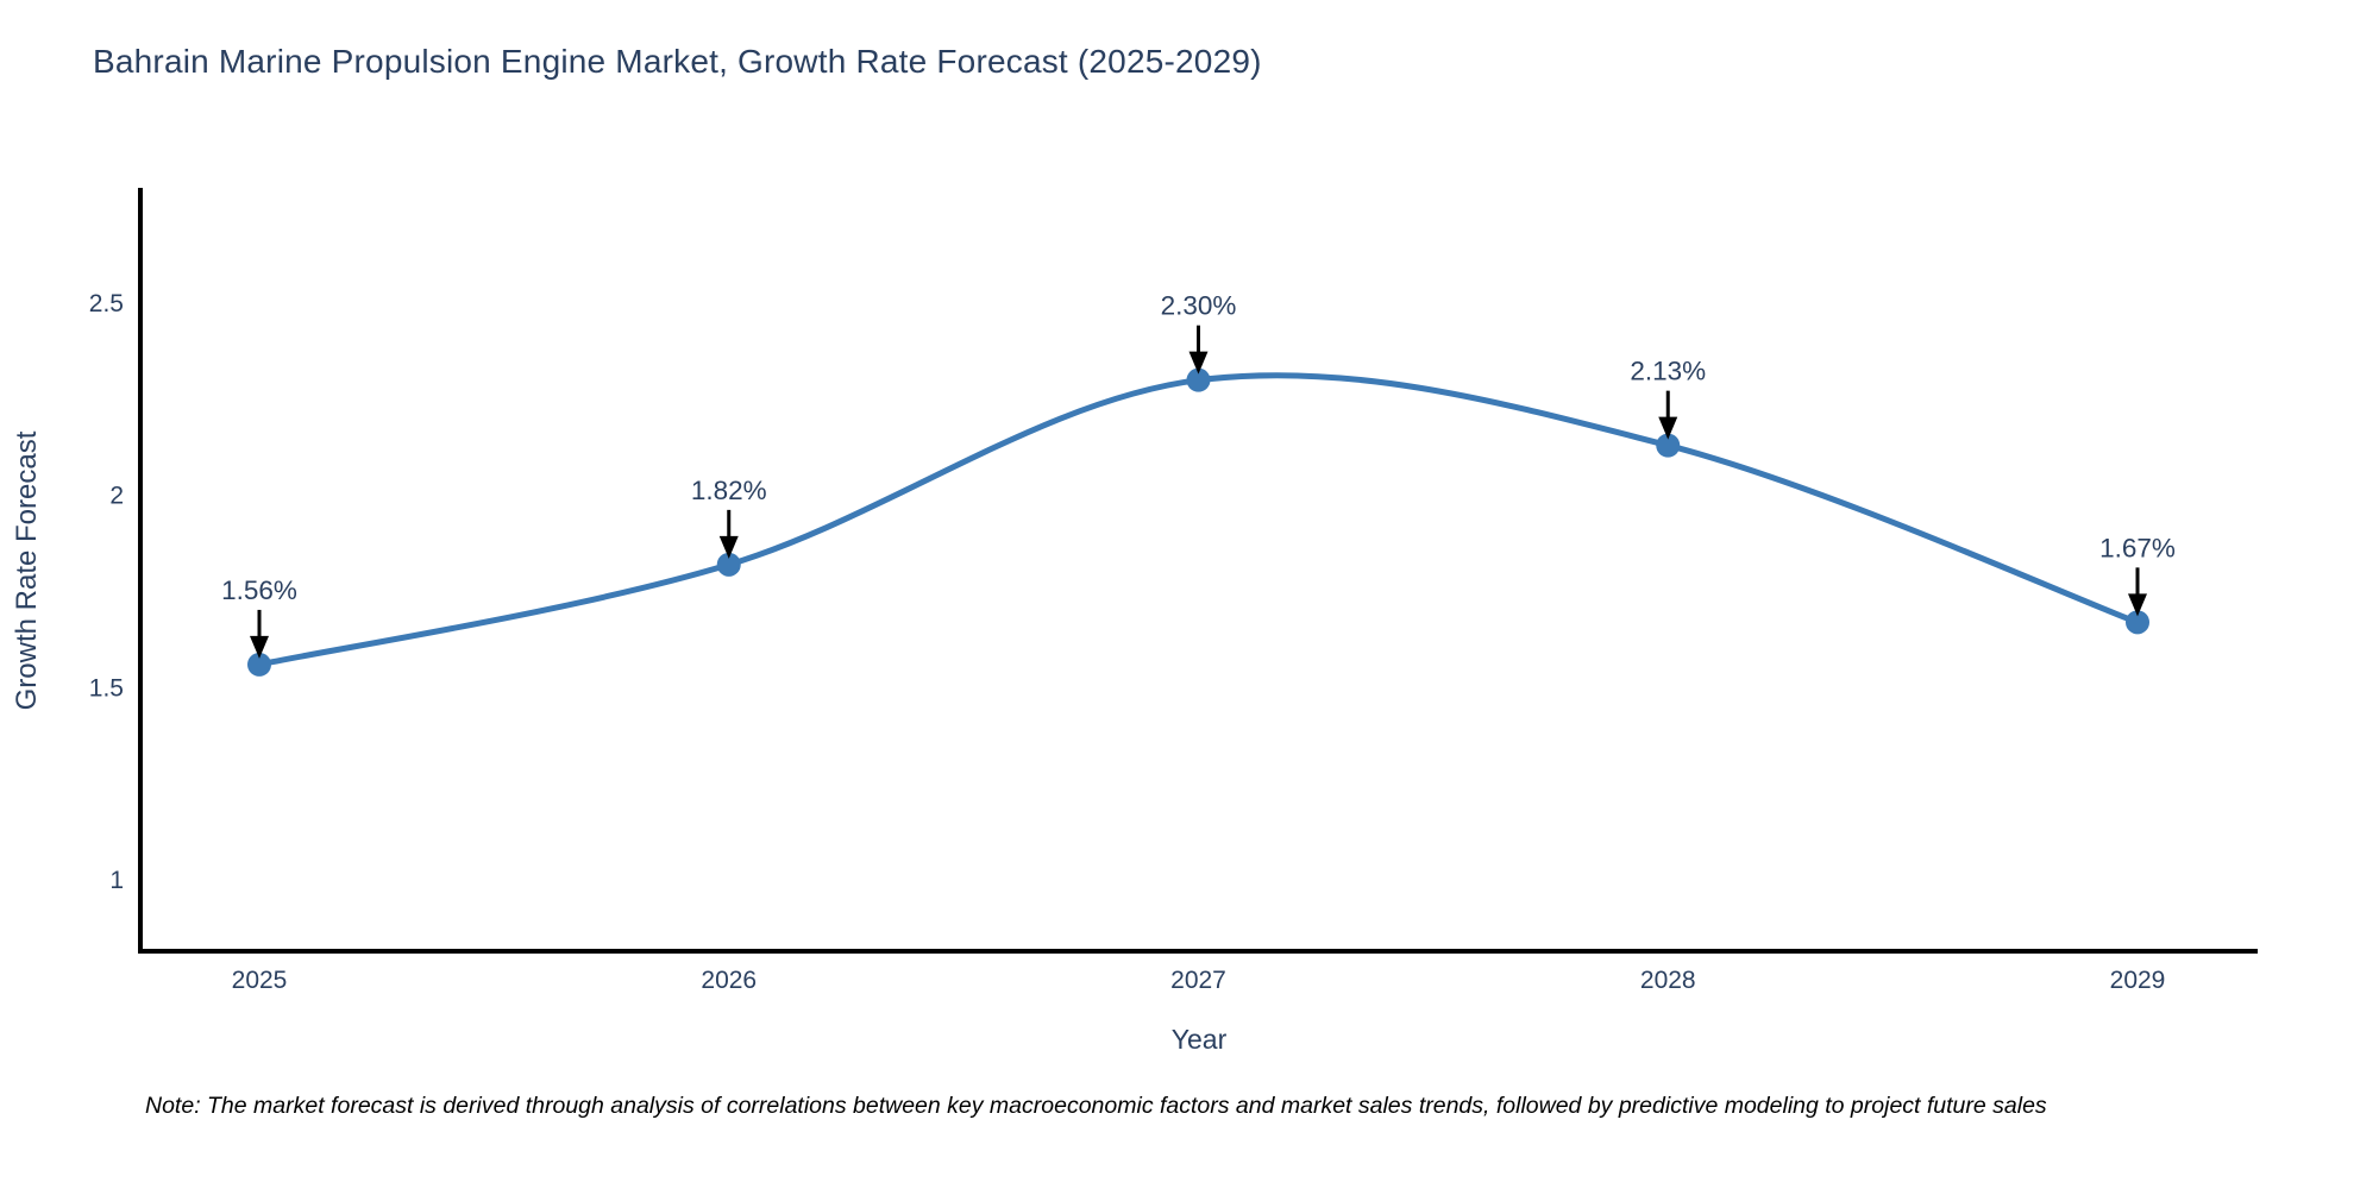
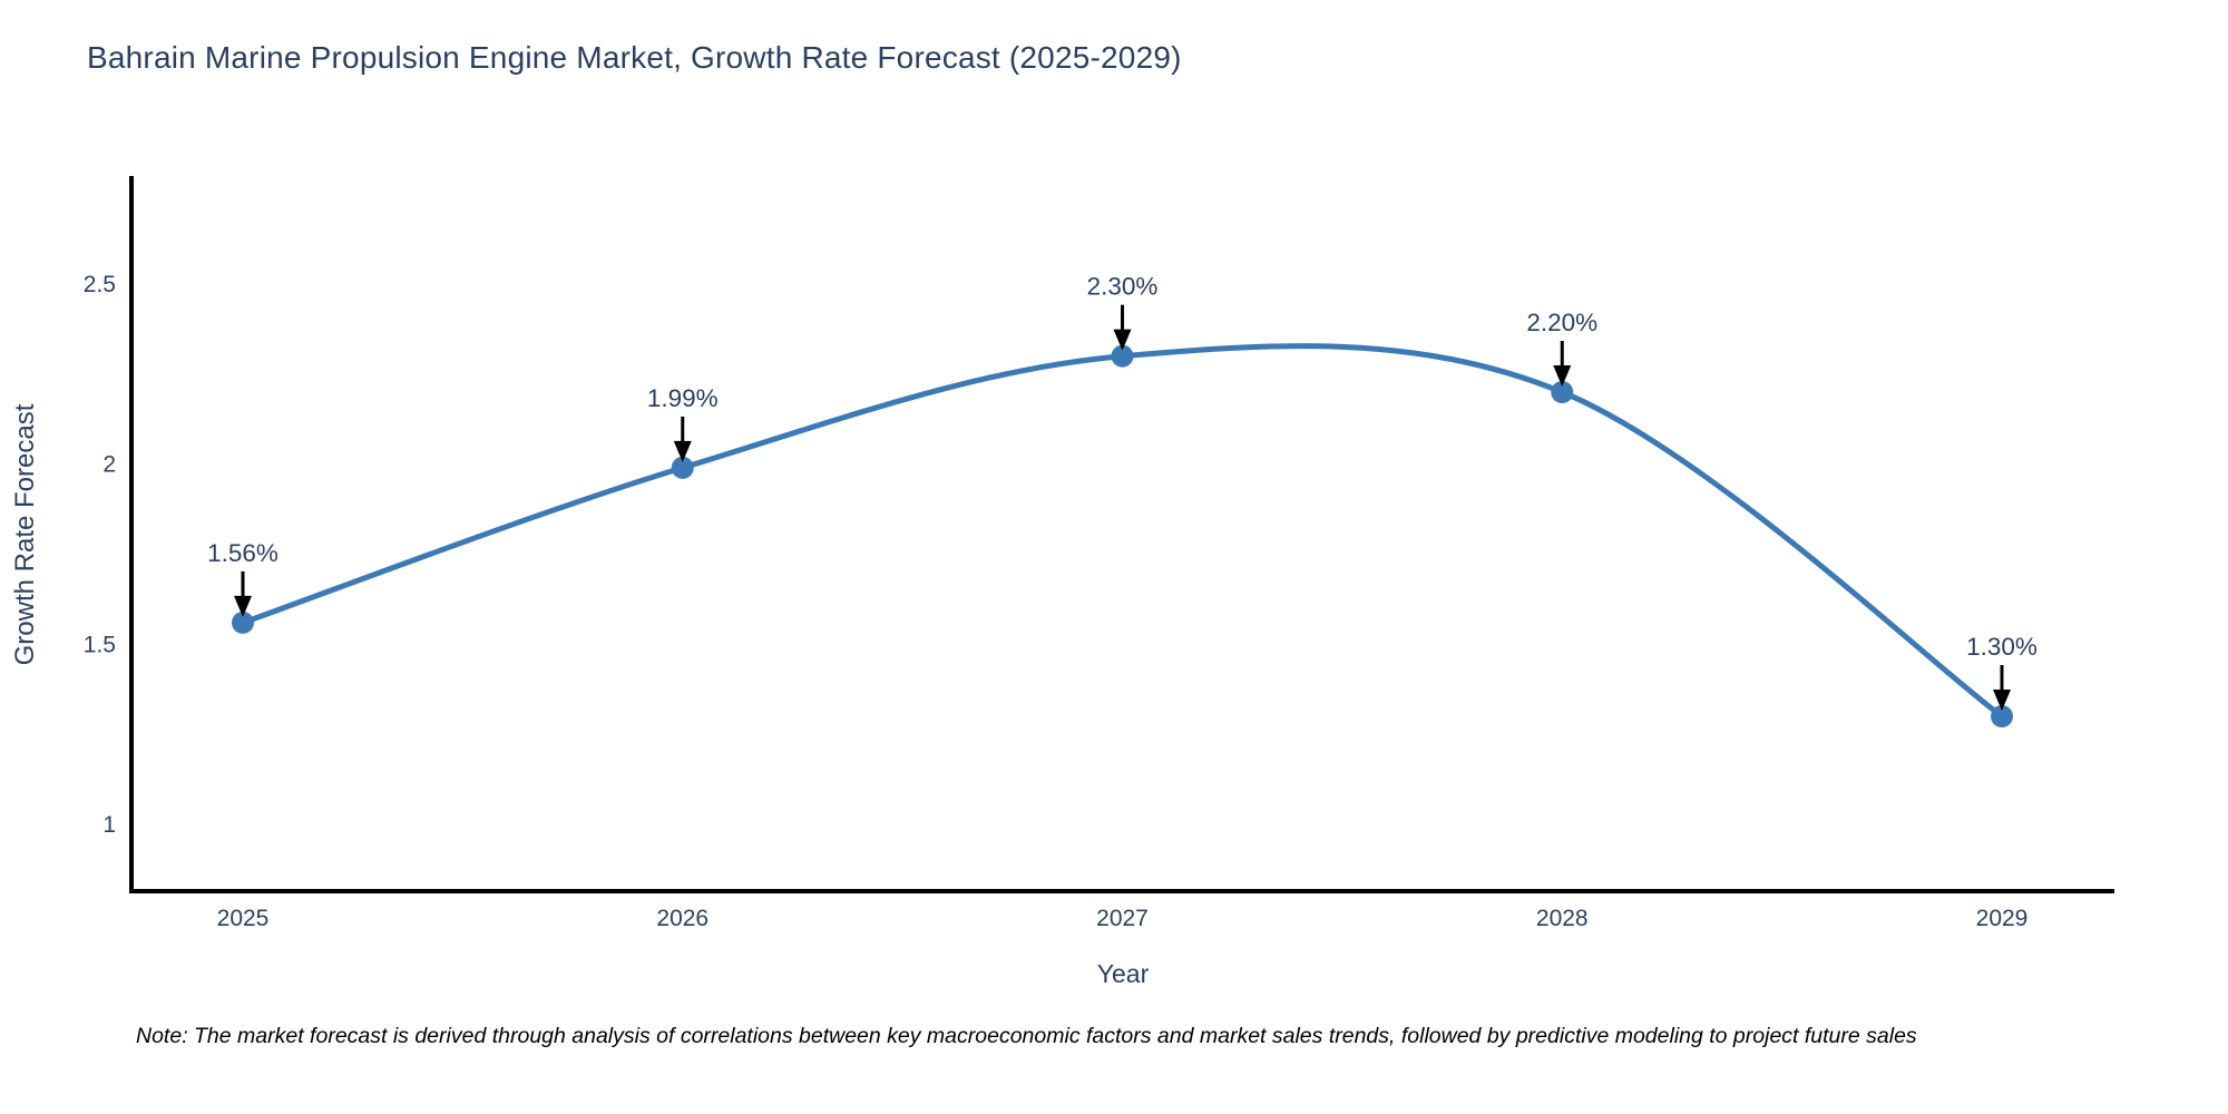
2026: 1.82% -> 1.99%
2028: 2.13% -> 2.20%
2029: 1.67% -> 1.30%
